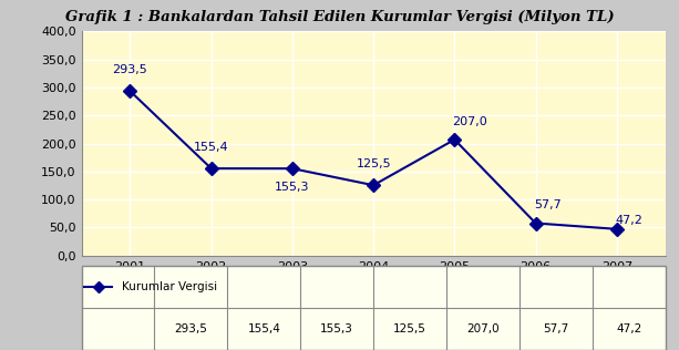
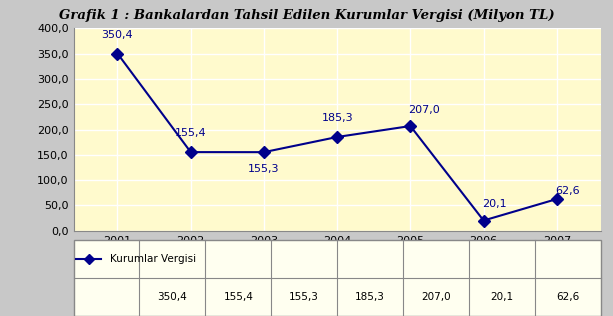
2001: 293,5 -> 350,4
2004: 125,5 -> 185,3
2006: 57,7 -> 20,1
2007: 47,2 -> 62,6
